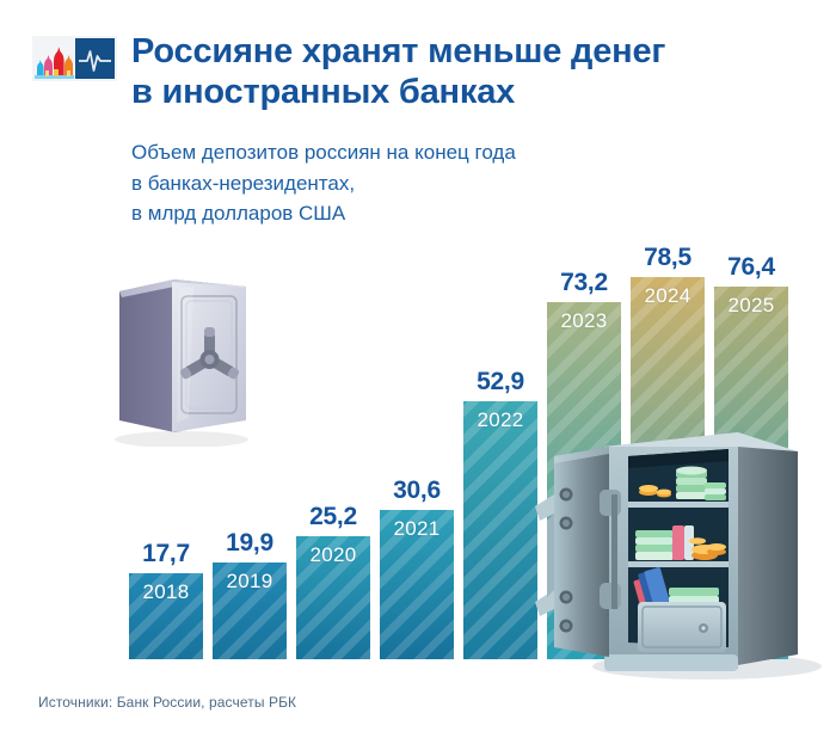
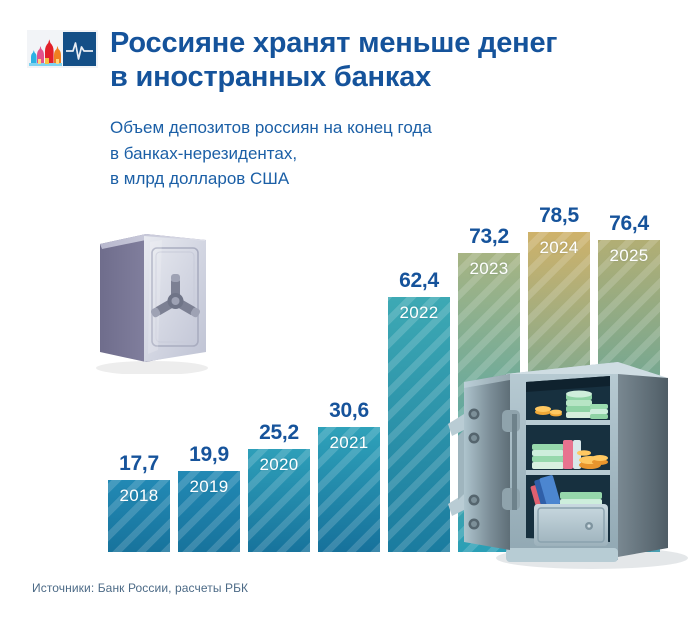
2022: 52,9 -> 62,4
